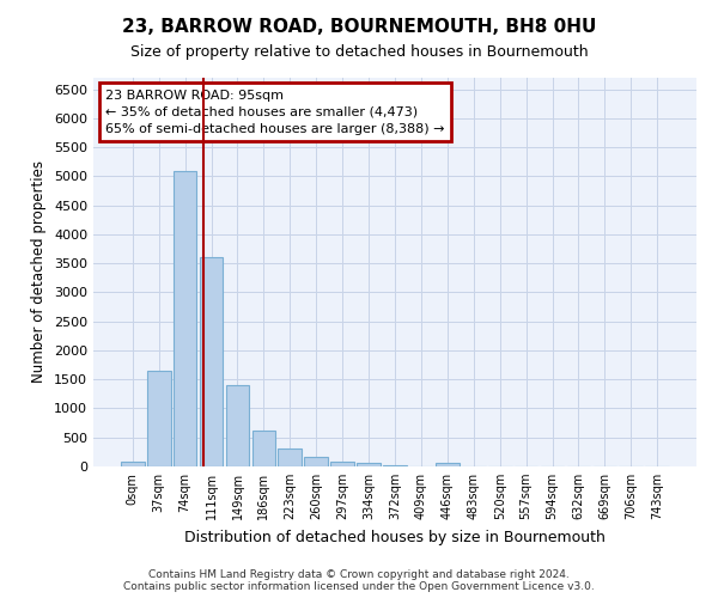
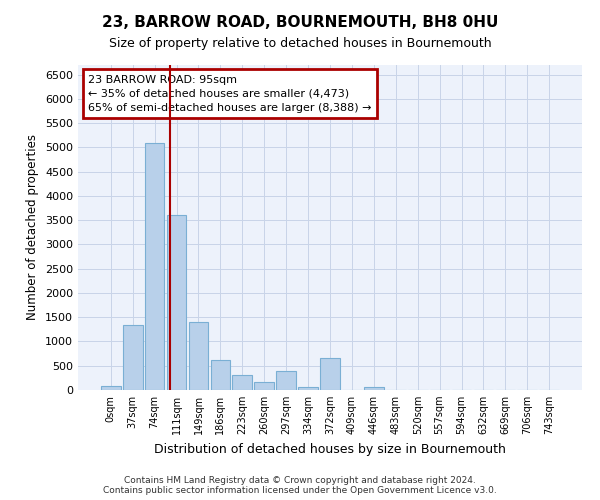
37sqm: 1650 -> 1350
297sqm: 90 -> 400
372sqm: 30 -> 650
